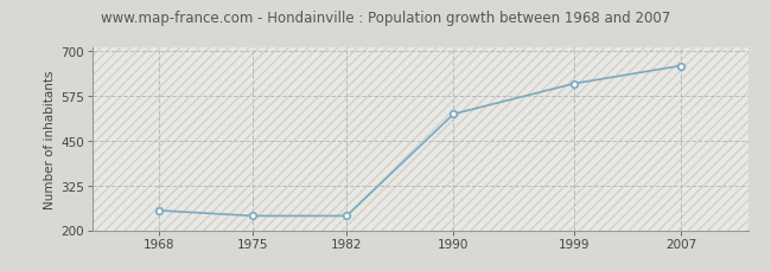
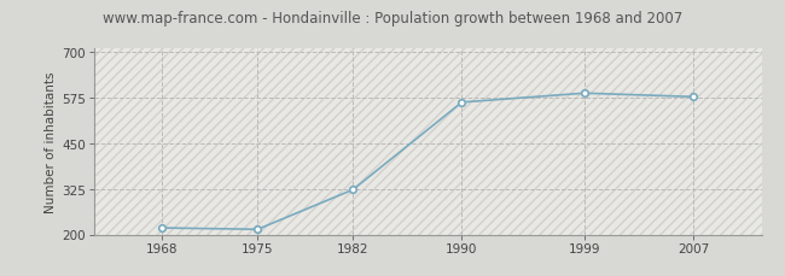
1968: 255 -> 218
1975: 240 -> 214
1982: 240 -> 323
1990: 525 -> 563
1999: 610 -> 588
2007: 660 -> 578
